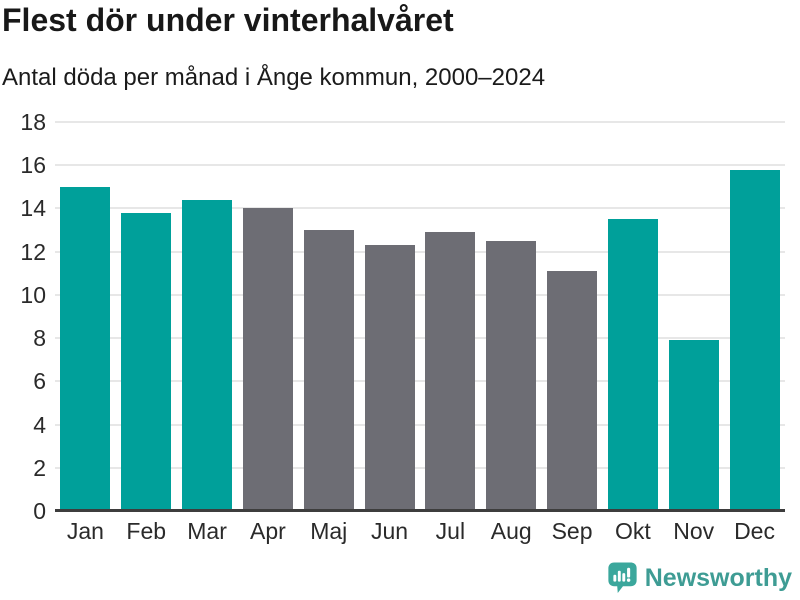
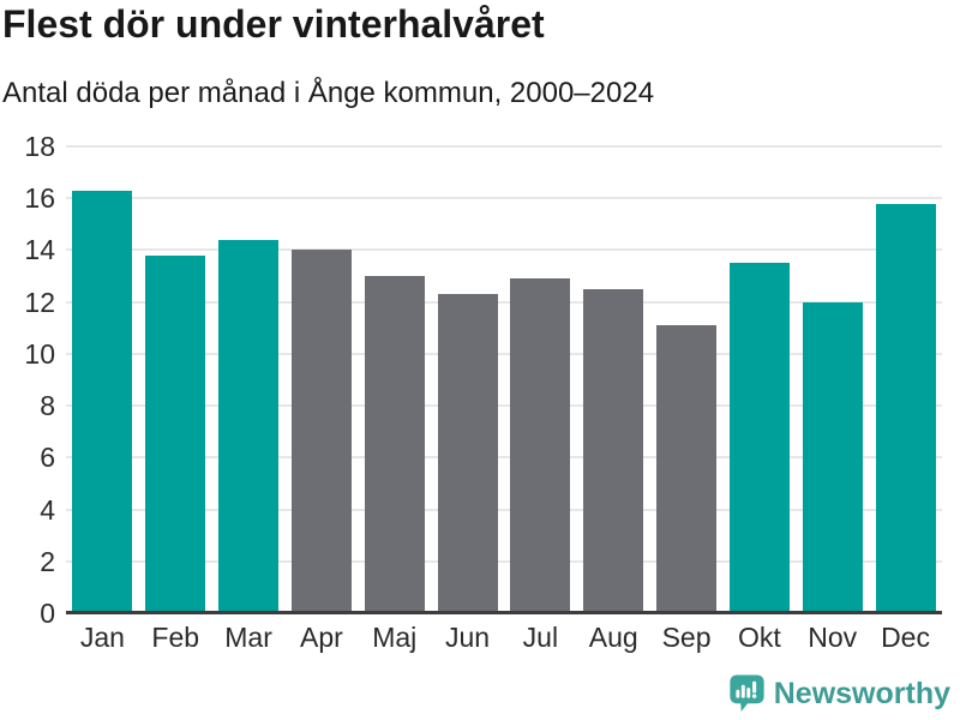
Jan: 15.0 -> 16.3
Nov: 7.9 -> 12.0
